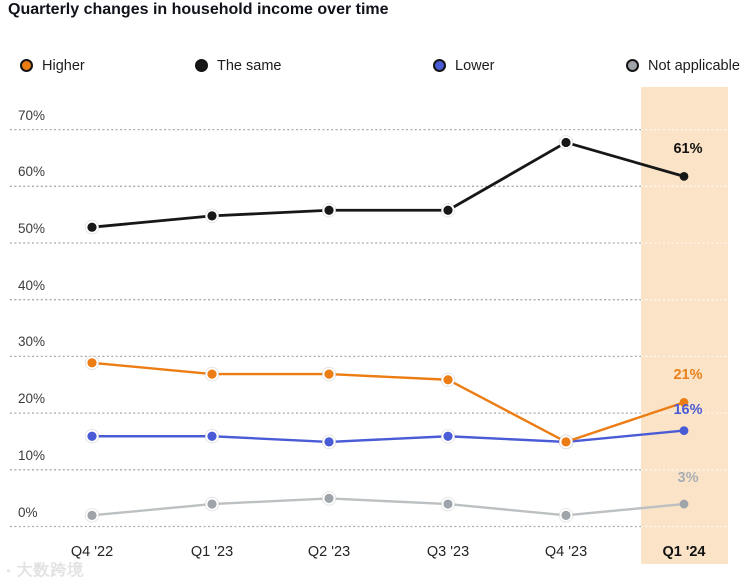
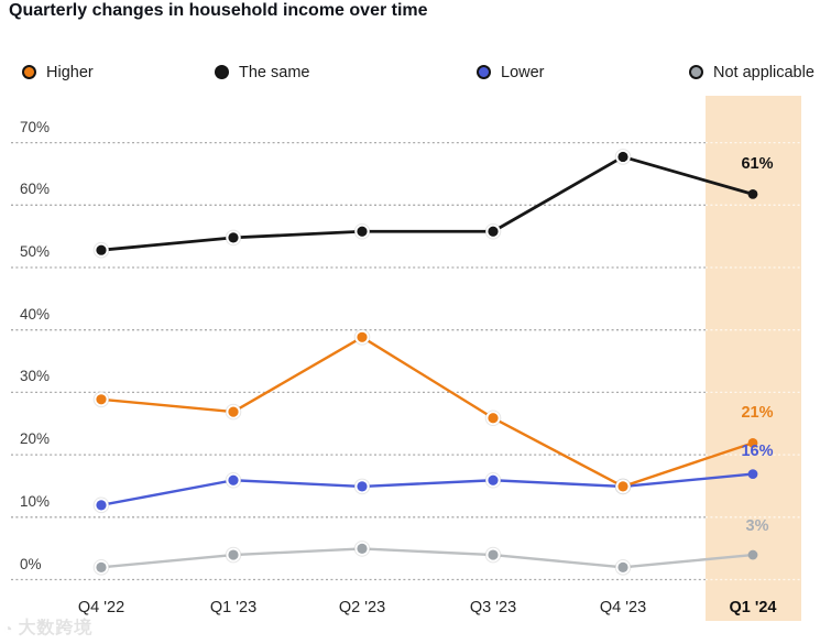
Lower/Q4 '22: 15% -> 11%
Higher/Q2 '23: 26% -> 38%
